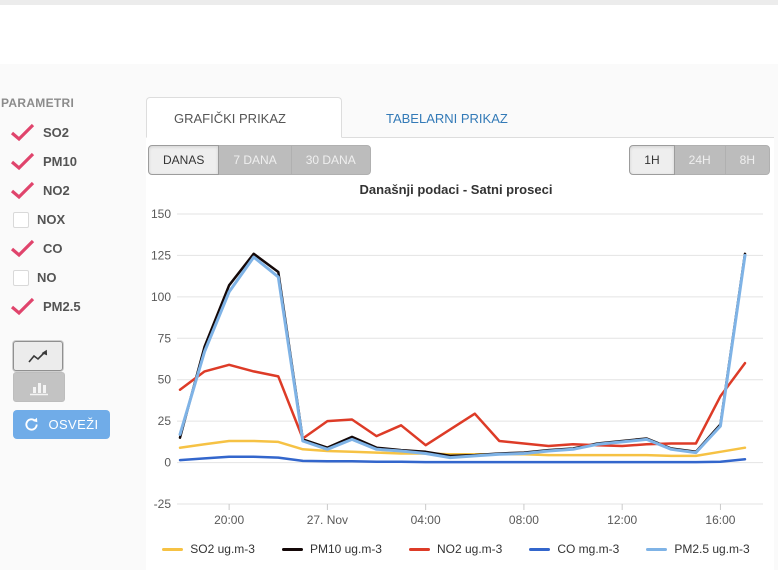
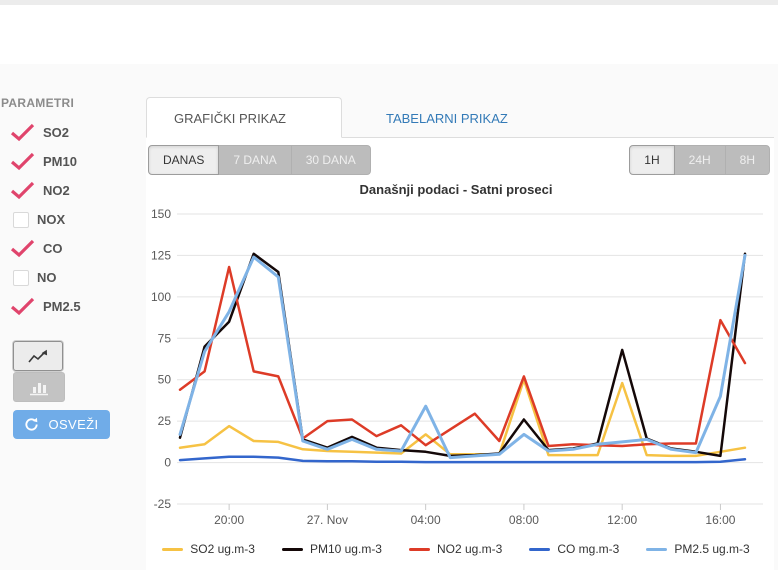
SO2 ug.m-3/20:00: 13 -> 22
PM10 ug.m-3/20:00: 107 -> 85
NO2 ug.m-3/20:00: 59 -> 118
PM2.5 ug.m-3/20:00: 103 -> 91
SO2 ug.m-3/04:00: 6 -> 17
PM2.5 ug.m-3/04:00: 6 -> 34
SO2 ug.m-3/08:00: 5 -> 50
PM10 ug.m-3/08:00: 6 -> 26
NO2 ug.m-3/08:00: 12 -> 52
PM2.5 ug.m-3/08:00: 6 -> 17
SO2 ug.m-3/12:00: 4 -> 48
PM10 ug.m-3/12:00: 13 -> 68
PM10 ug.m-3/16:00: 23 -> 4
NO2 ug.m-3/16:00: 40 -> 86
PM2.5 ug.m-3/16:00: 22 -> 40
